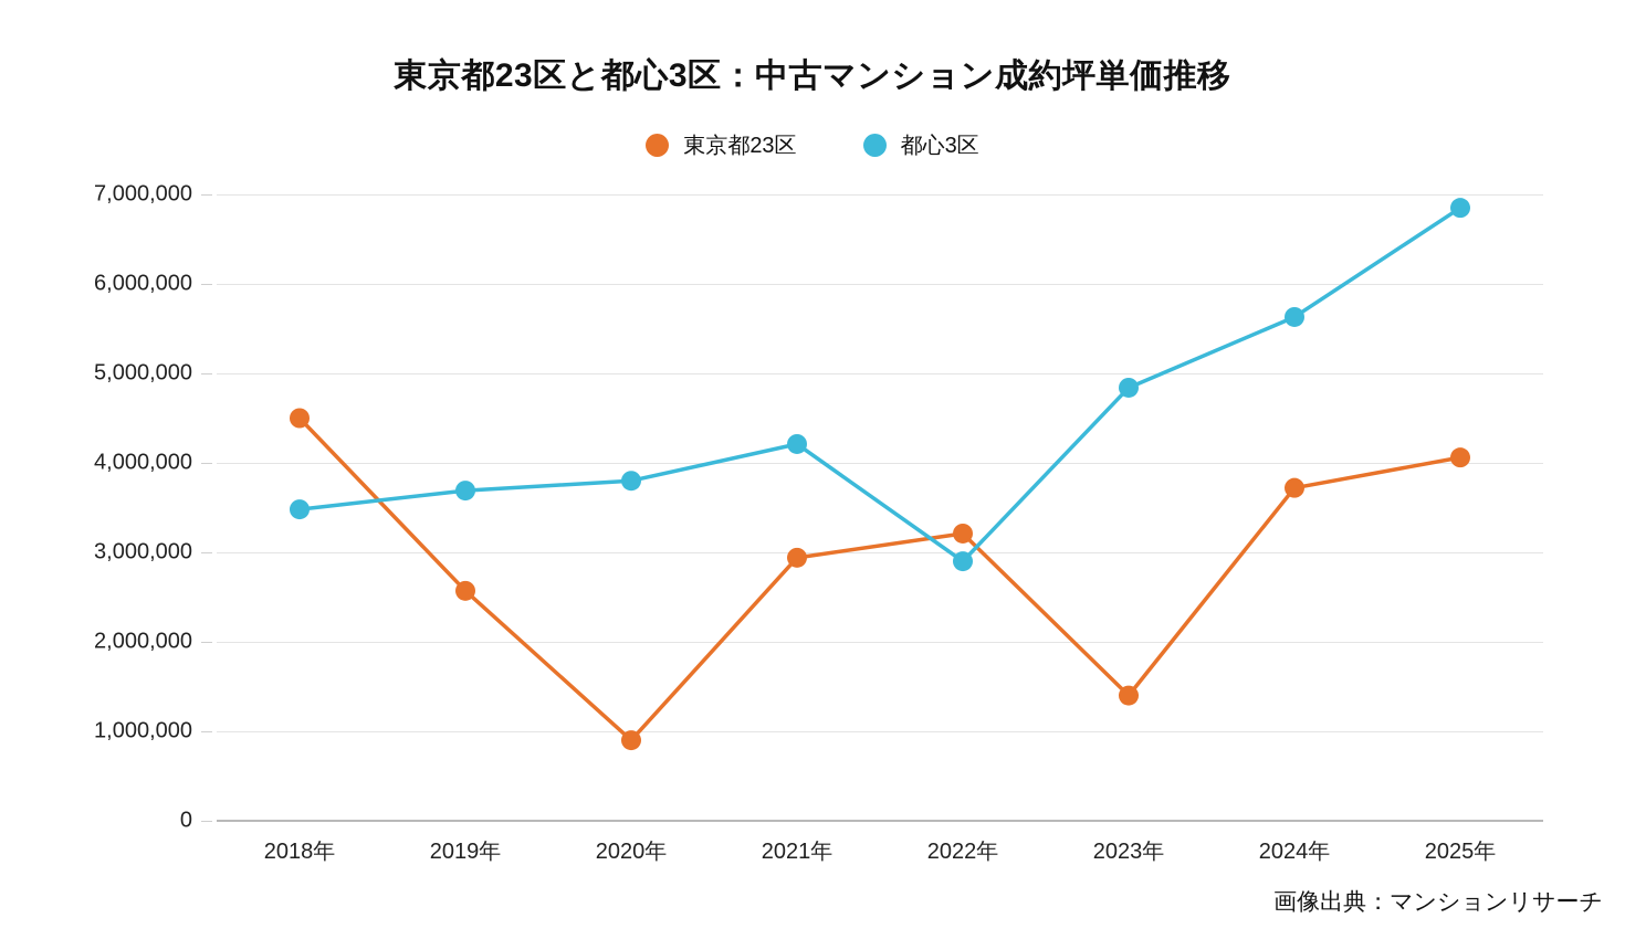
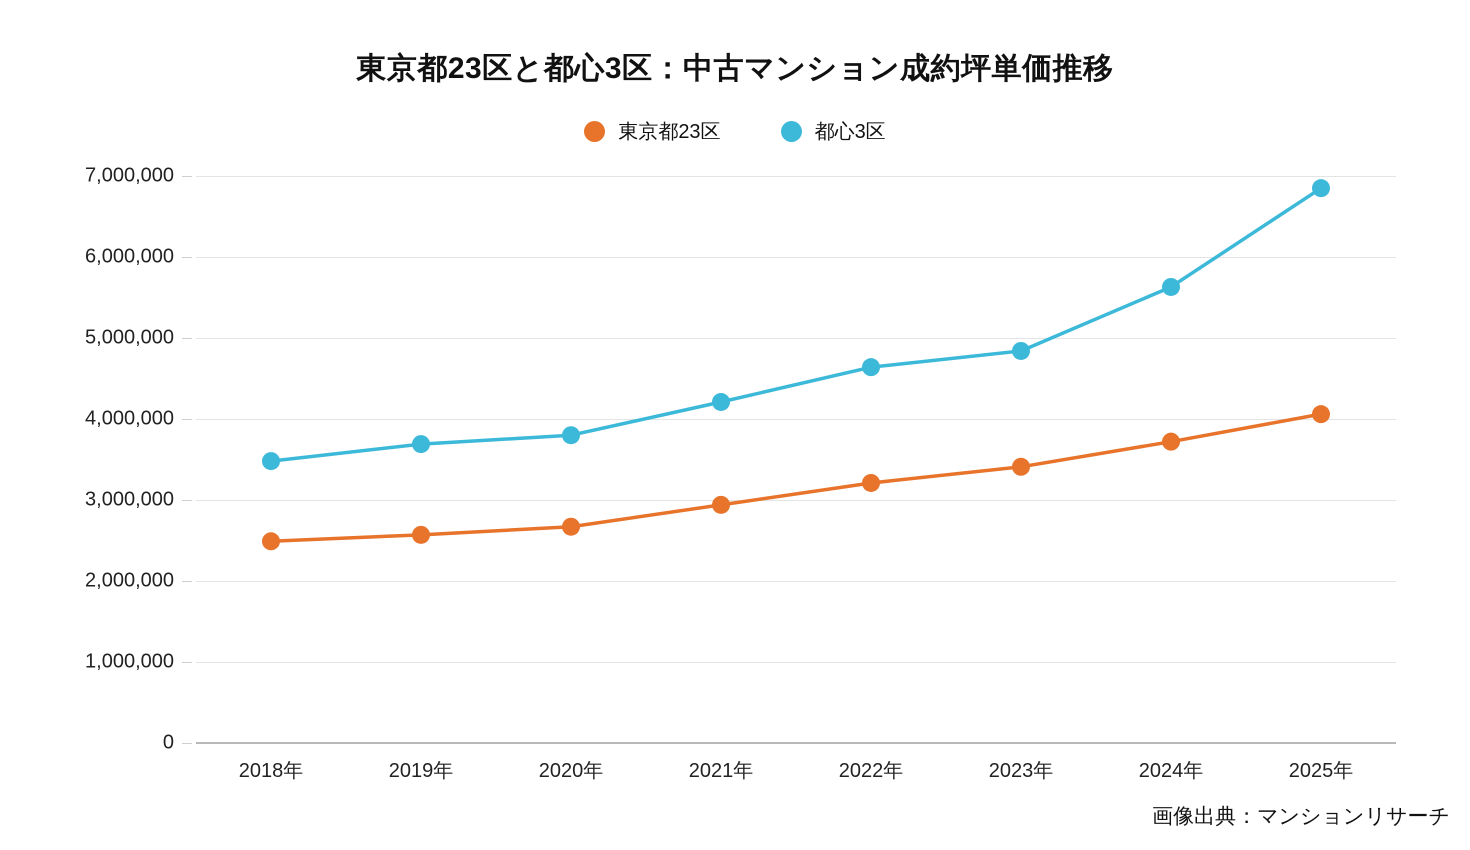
東京都23区/2018年: 4500000 -> 2500000
東京都23区/2020年: 900000 -> 2700000
都心3区/2022年: 2900000 -> 4600000
東京都23区/2023年: 1400000 -> 3400000
